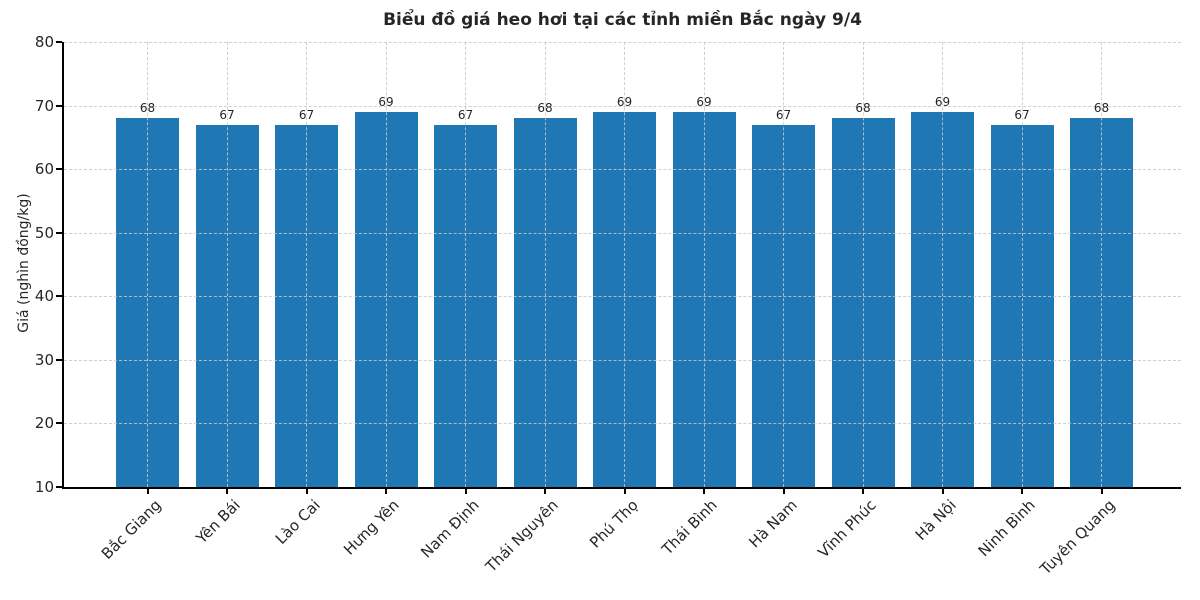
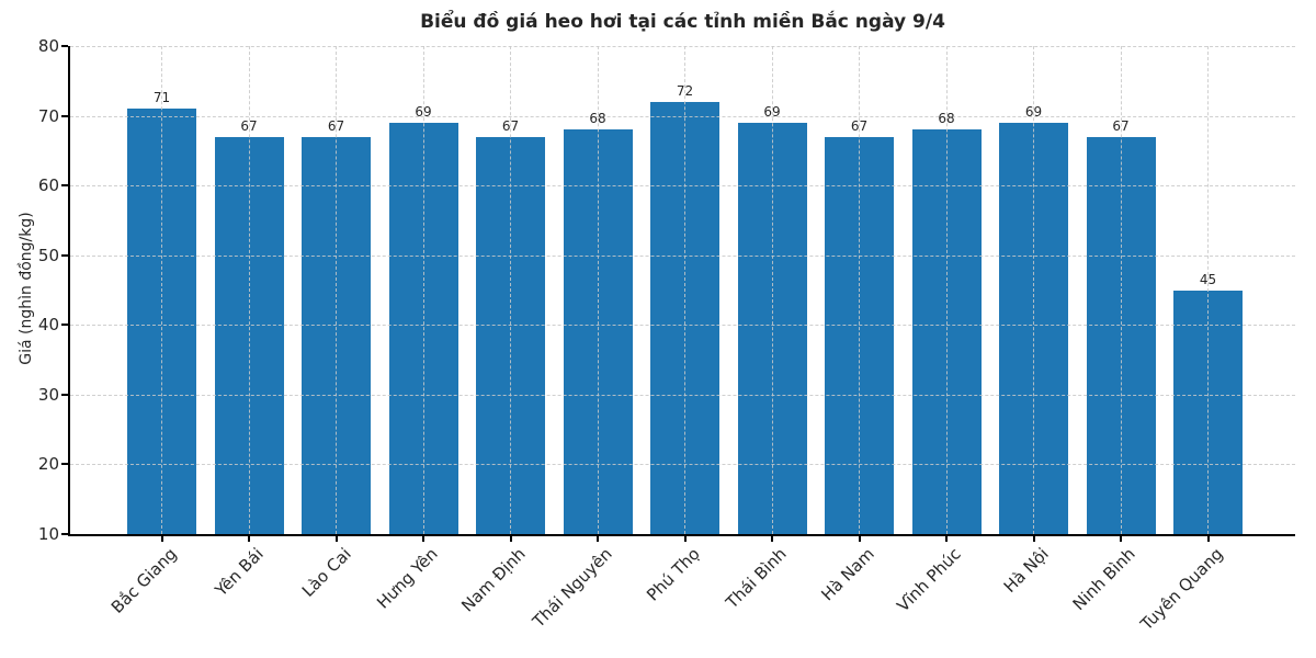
Bắc Giang: 68 -> 71
Phú Thọ: 69 -> 72
Tuyên Quang: 68 -> 45
